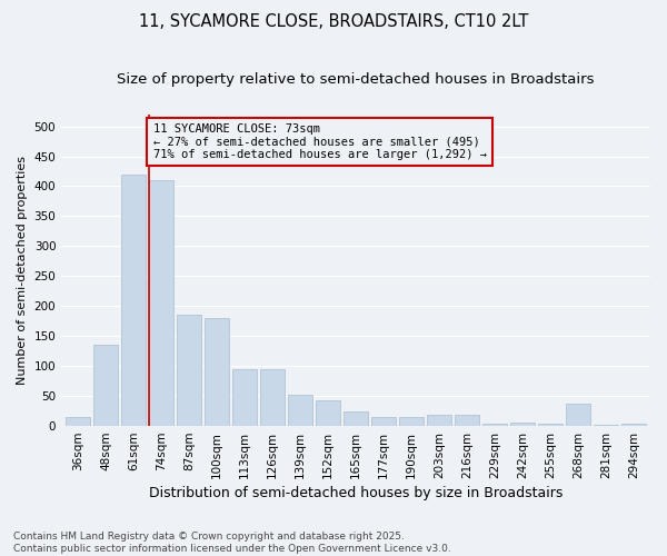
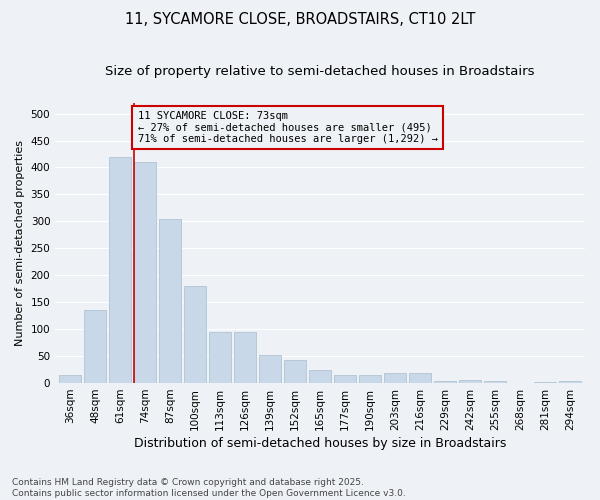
87sqm: 186 -> 305
268sqm: 38 -> 1
